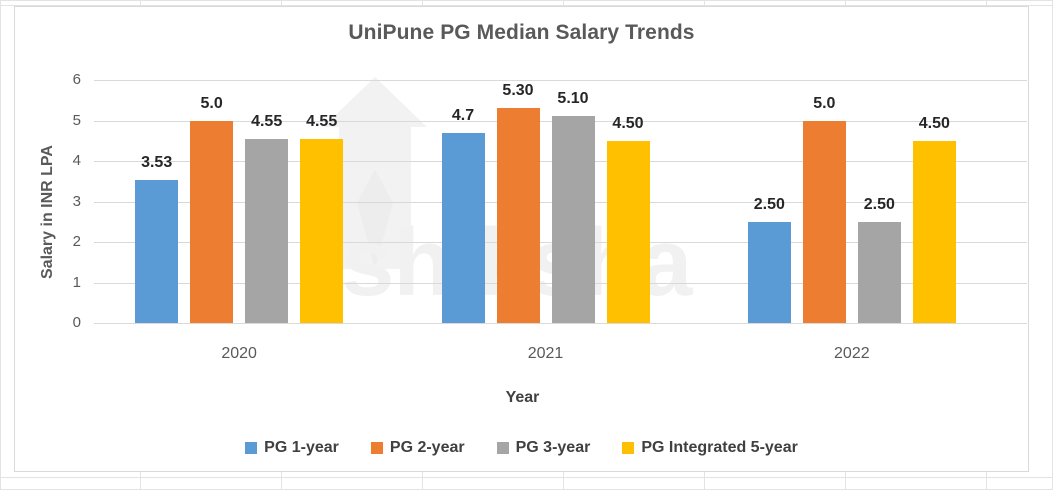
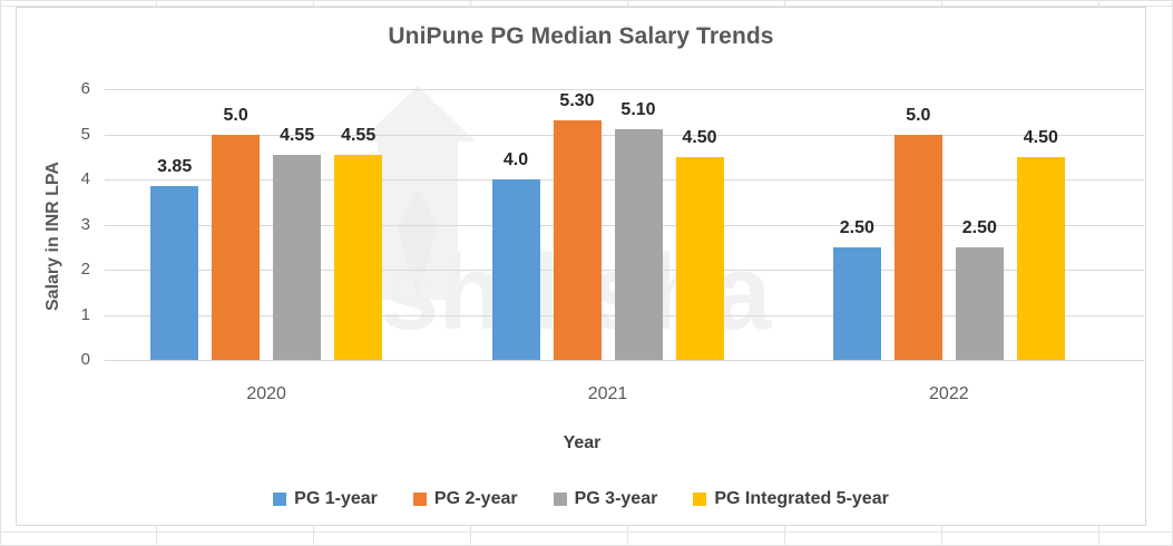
PG 1-year/2020: 3.53 -> 3.85
PG 1-year/2021: 4.7 -> 4.0
